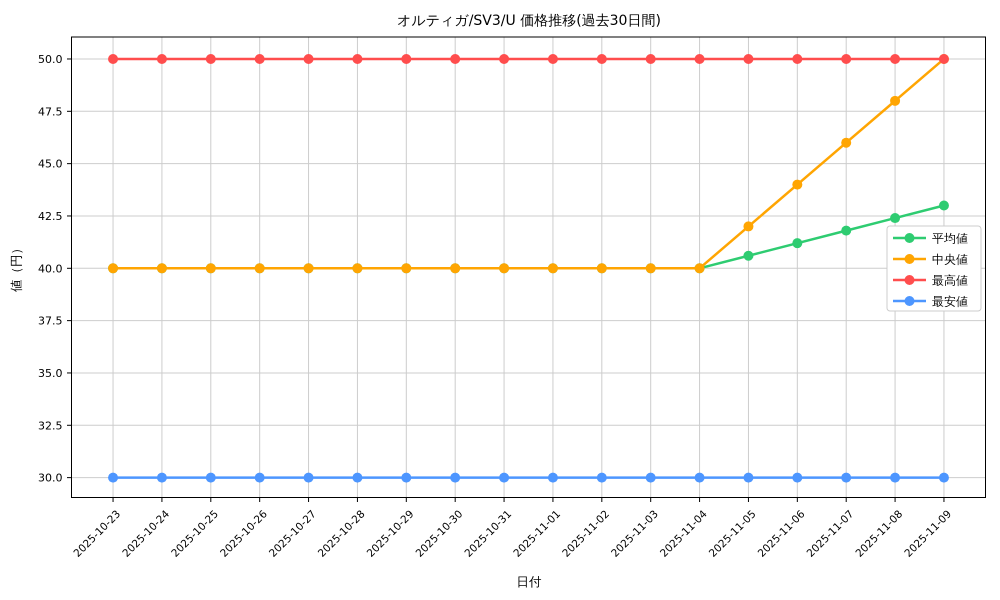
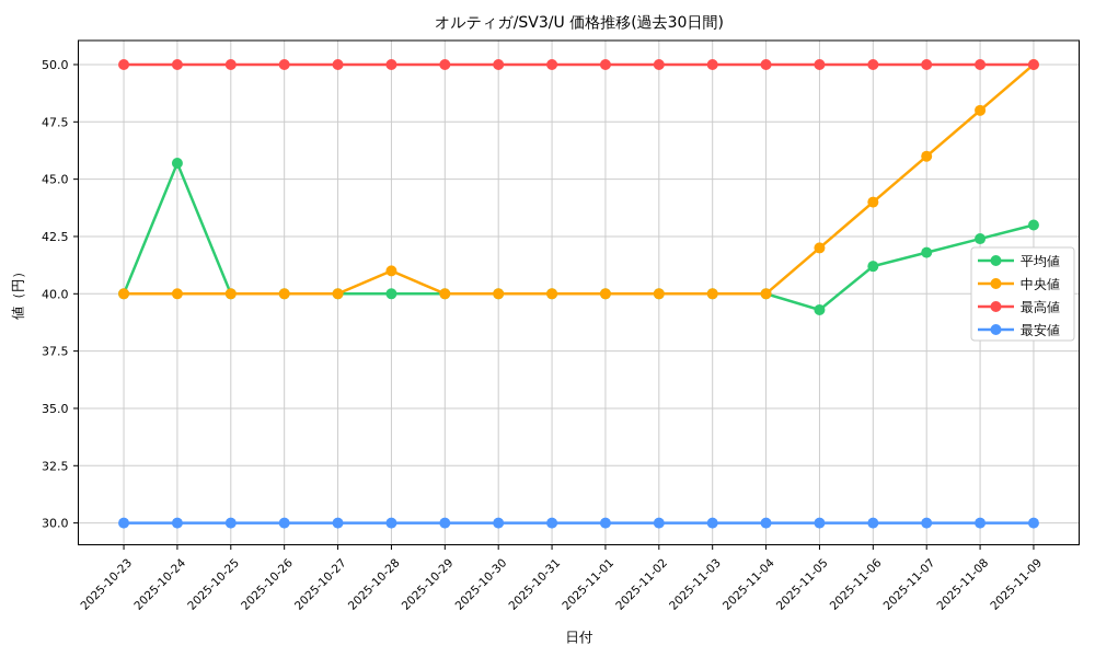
平均値/2025-10-24: 40.0 -> 45.7
中央値/2025-10-28: 40 -> 41
平均値/2025-11-05: 40.6 -> 39.3
